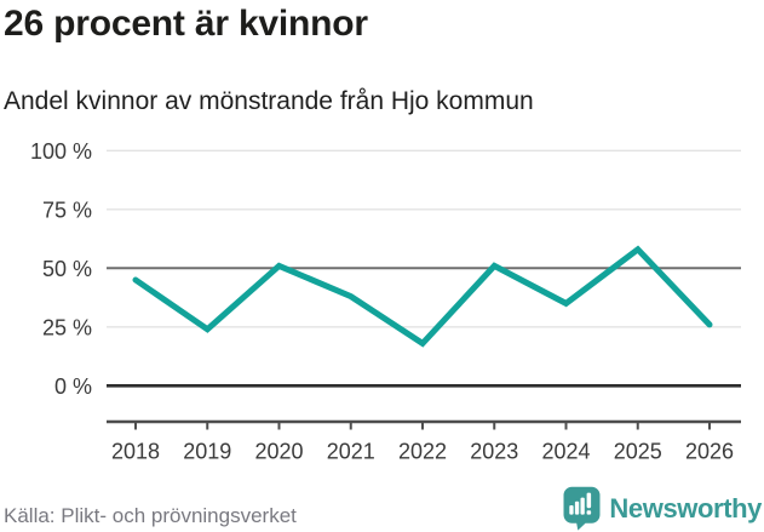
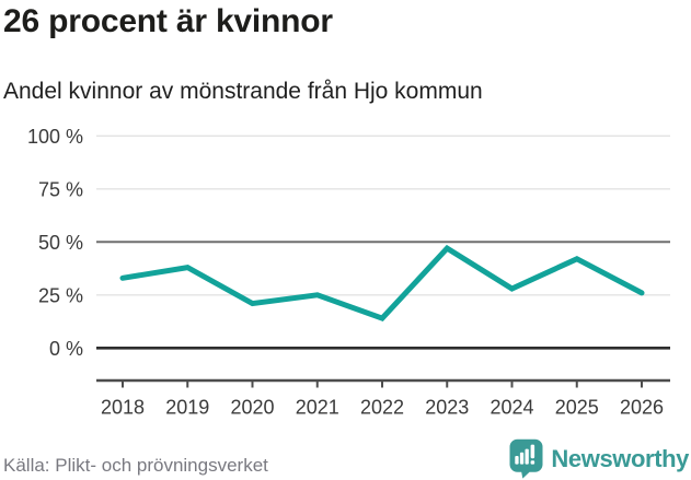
2018: 45% -> 33%
2019: 24% -> 38%
2020: 51% -> 21%
2021: 38% -> 25%
2022: 18% -> 14%
2023: 51% -> 47%
2024: 35% -> 28%
2025: 58% -> 42%
